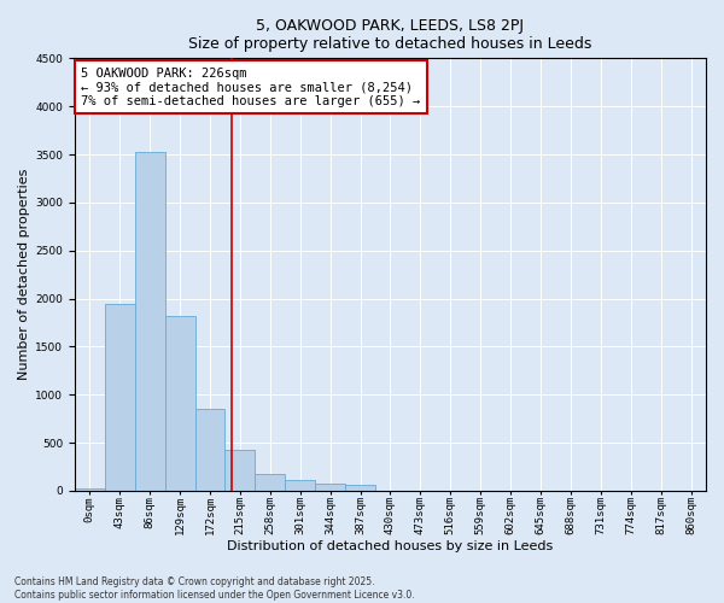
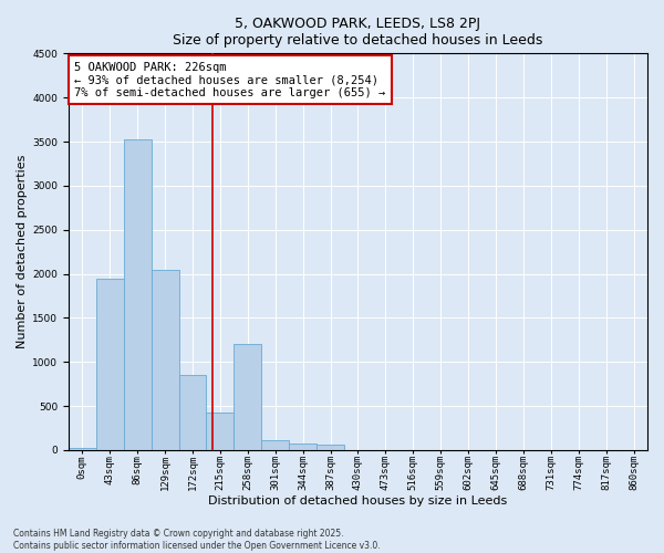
129sqm: 1820 -> 2040
258sqm: 170 -> 1200
